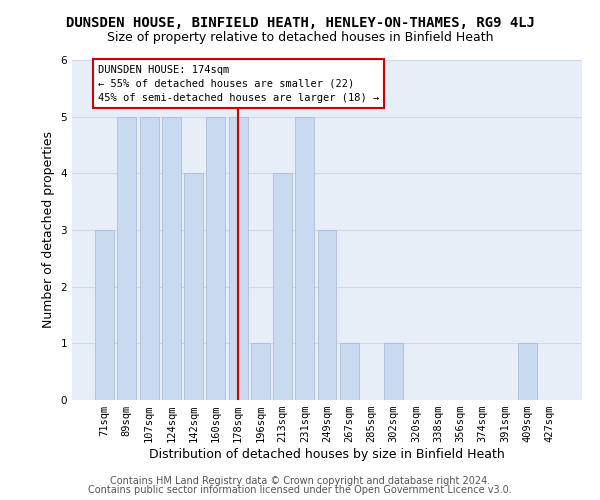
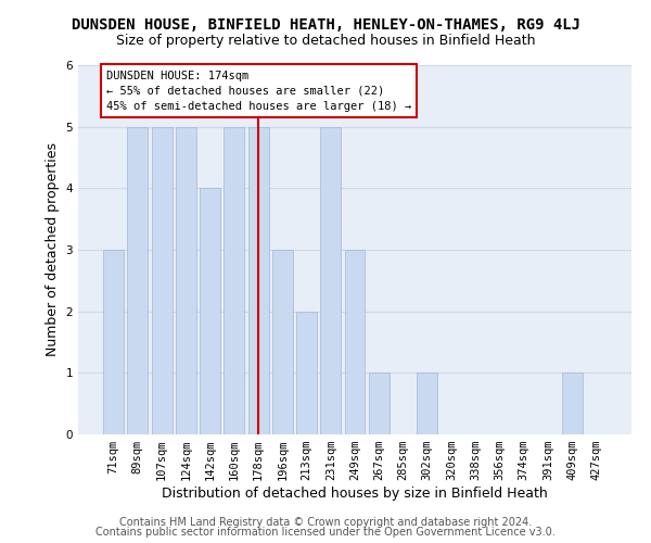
196sqm: 1 -> 3
213sqm: 4 -> 2
